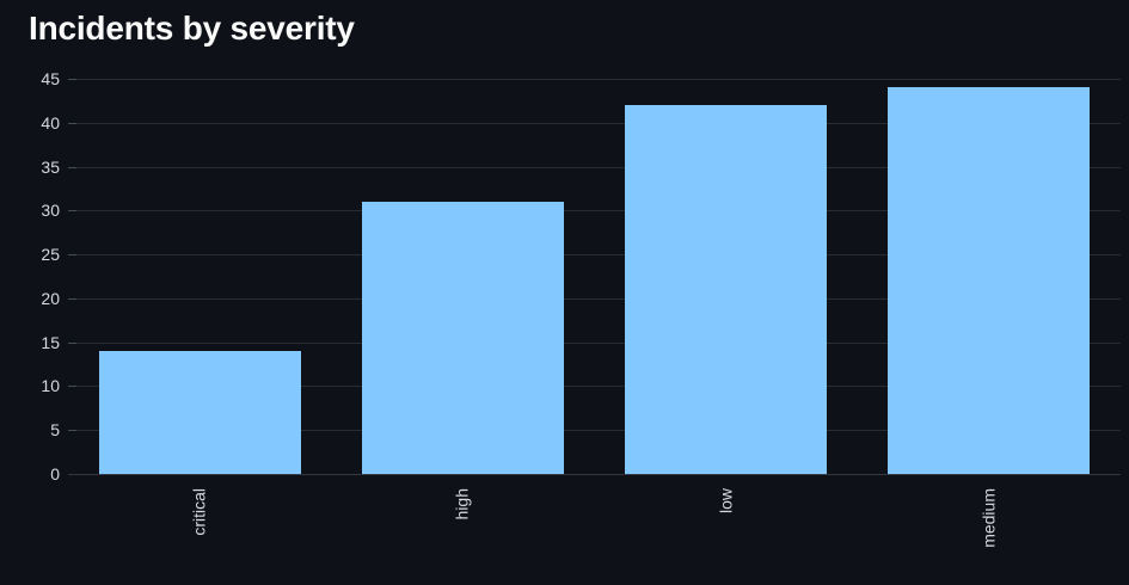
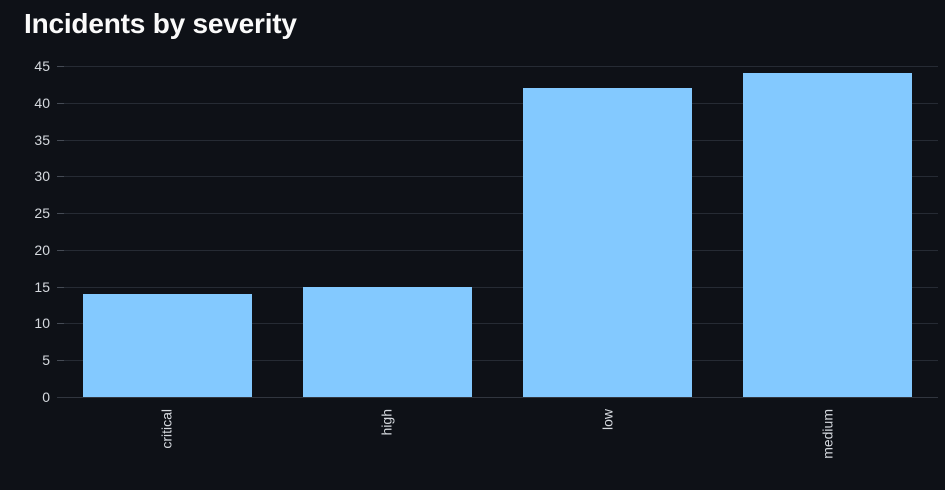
high: 31 -> 15
